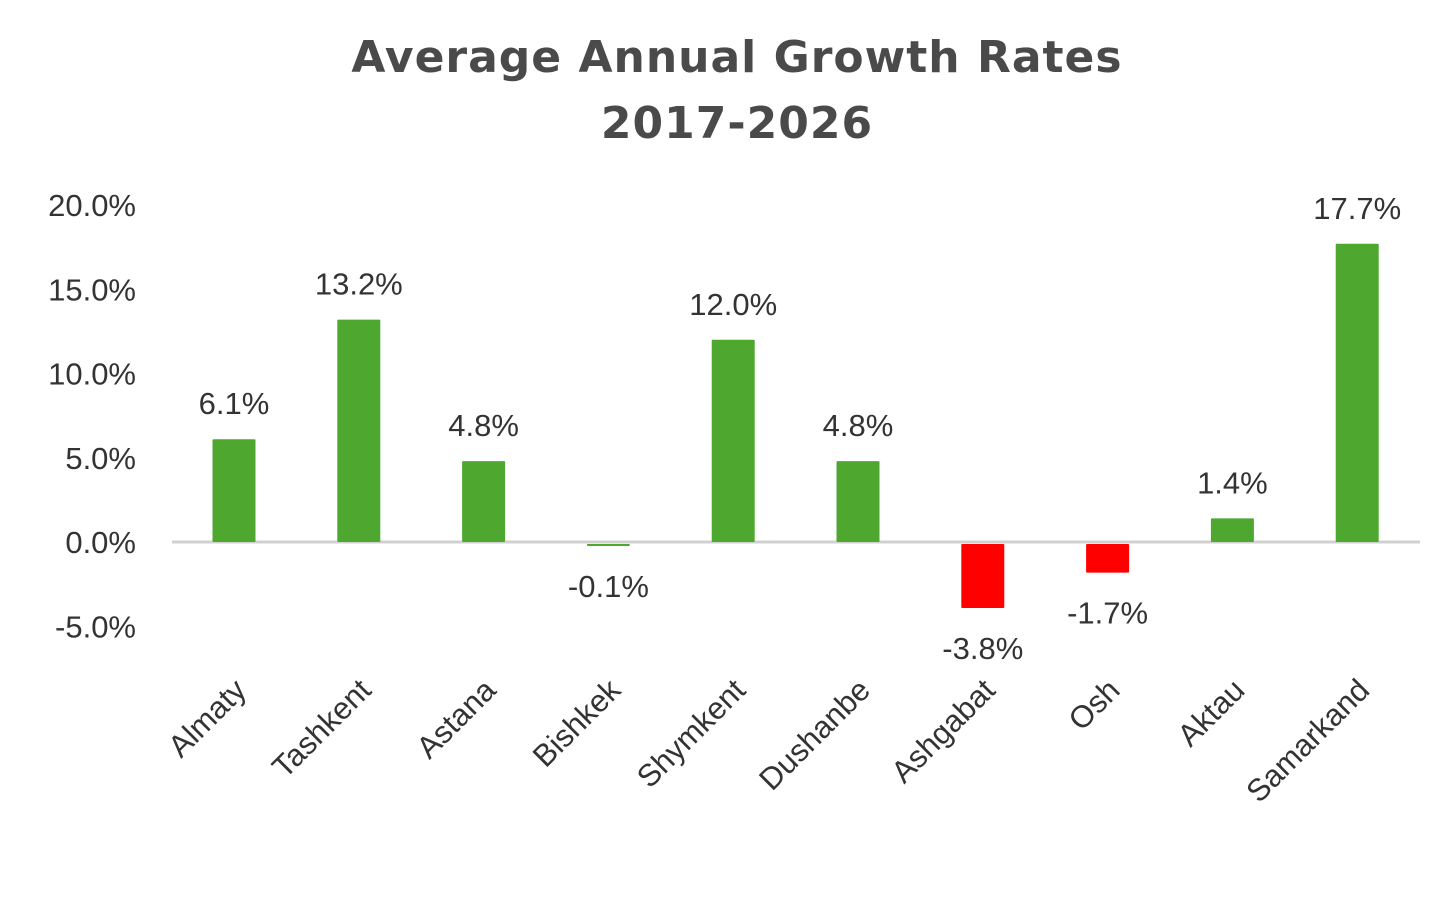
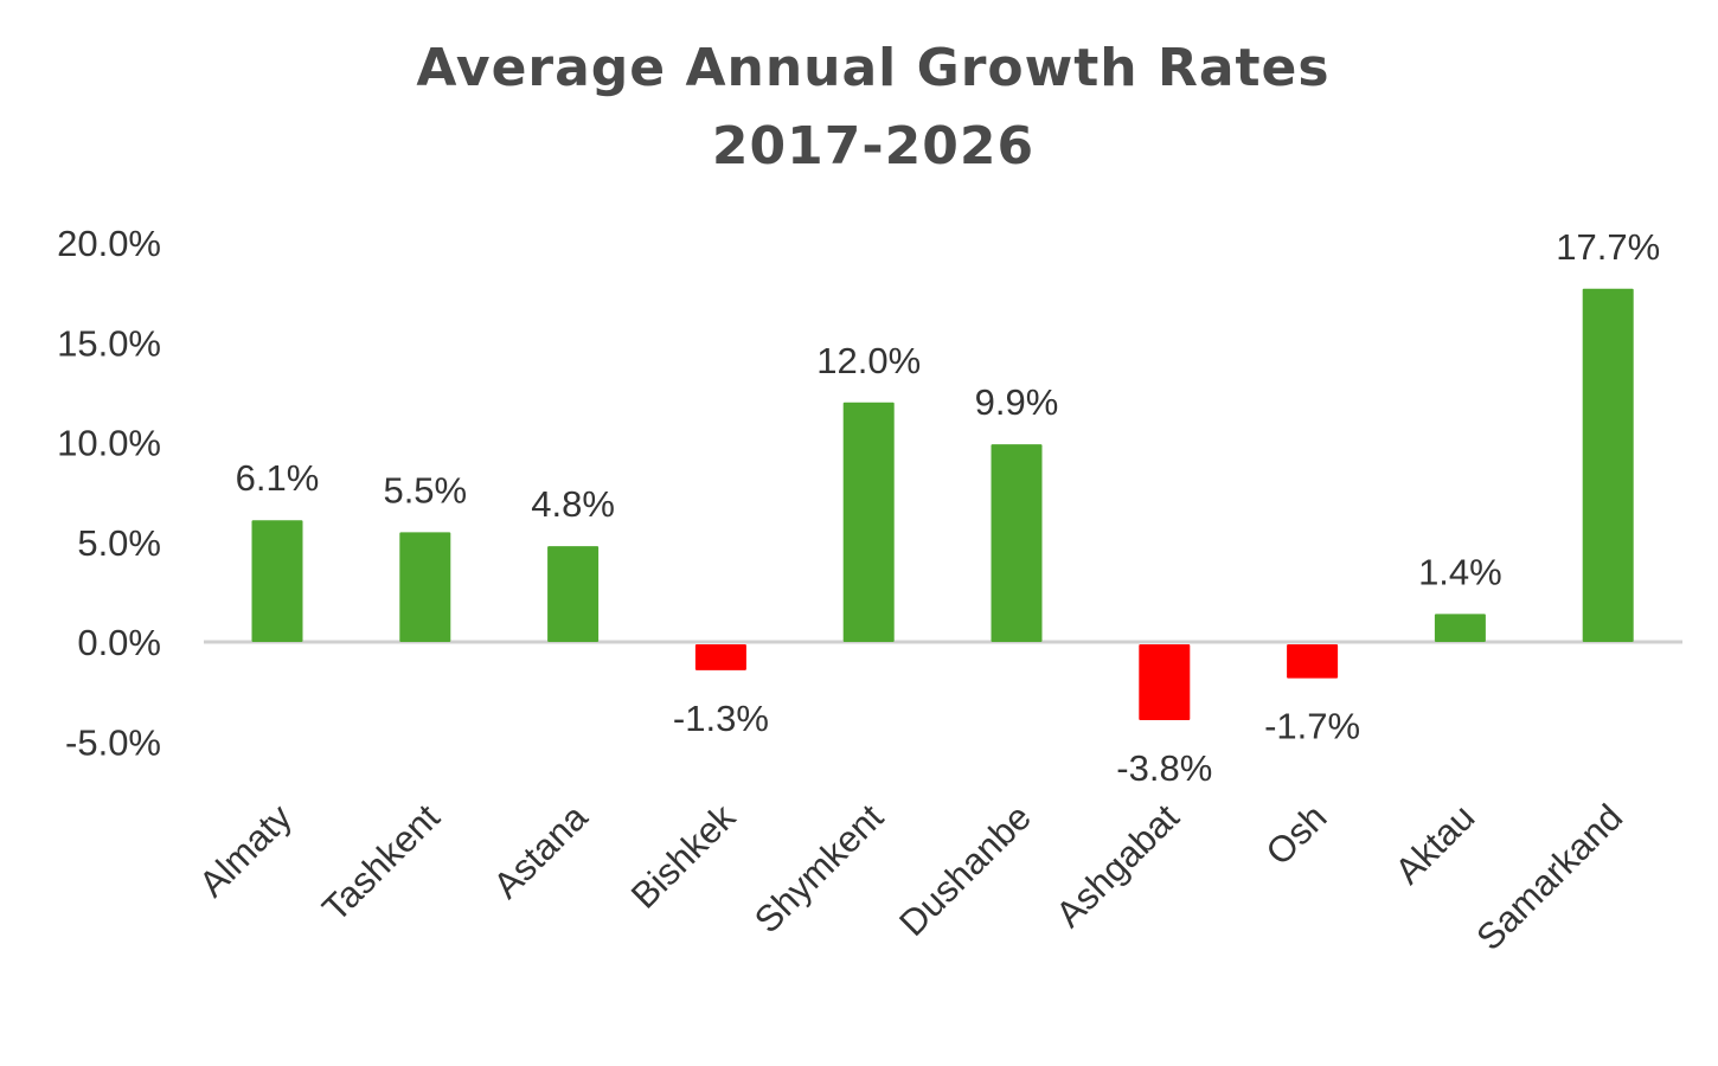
Tashkent: 13.2% -> 5.5%
Bishkek: -0.1% -> -1.3%
Dushanbe: 4.8% -> 9.9%
